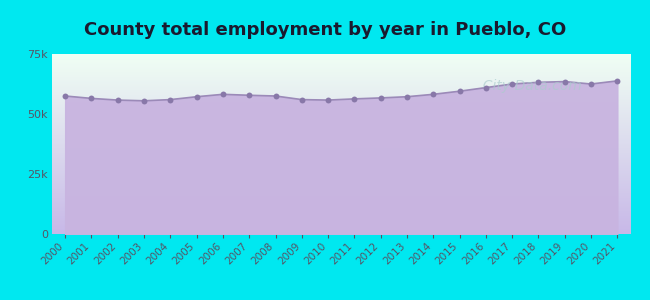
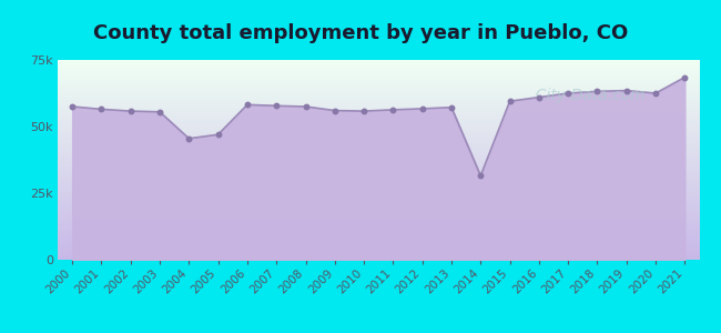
2004: 56.0k -> 45.5k
2005: 57.2k -> 47.0k
2014: 58.2k -> 31.5k
2021: 63.8k -> 68.5k
